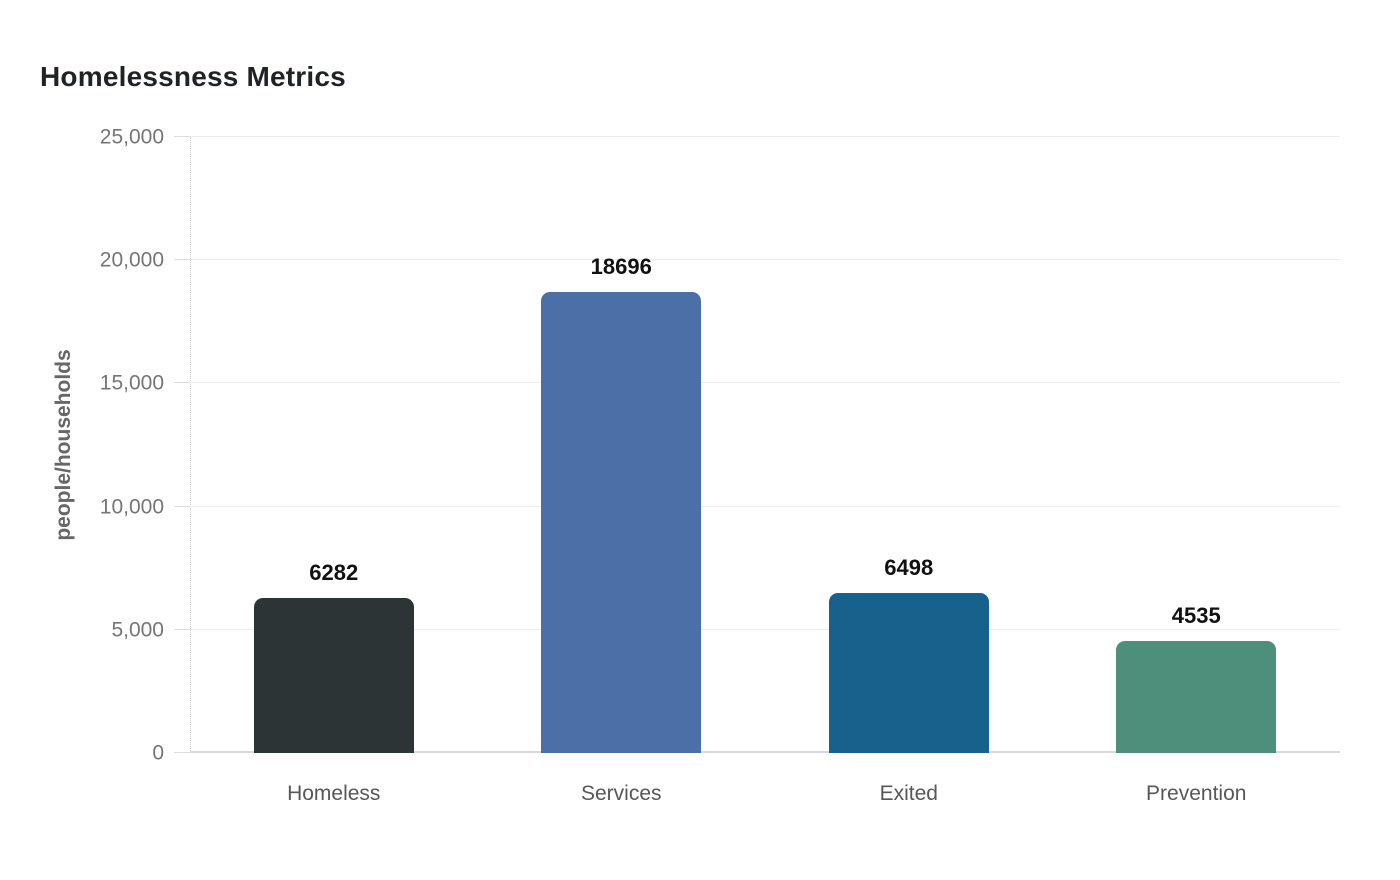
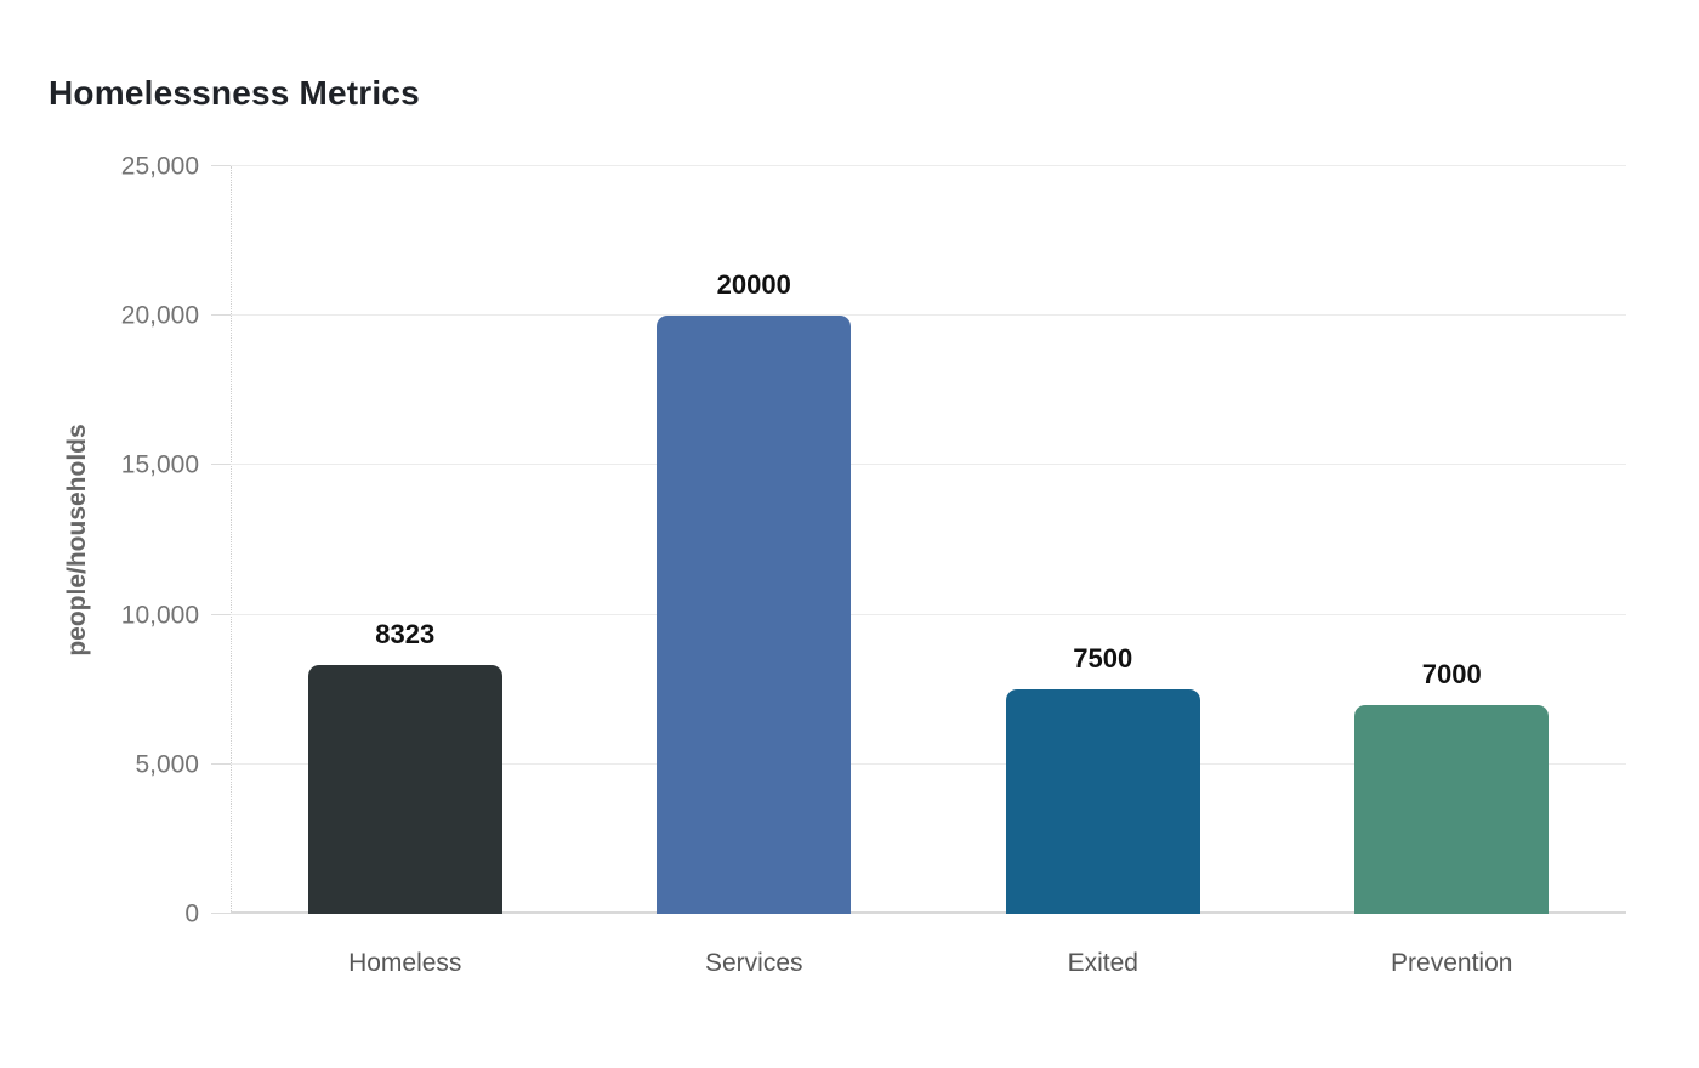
Homeless: 6282 -> 8323
Services: 18696 -> 20000
Exited: 6498 -> 7500
Prevention: 4535 -> 7000
